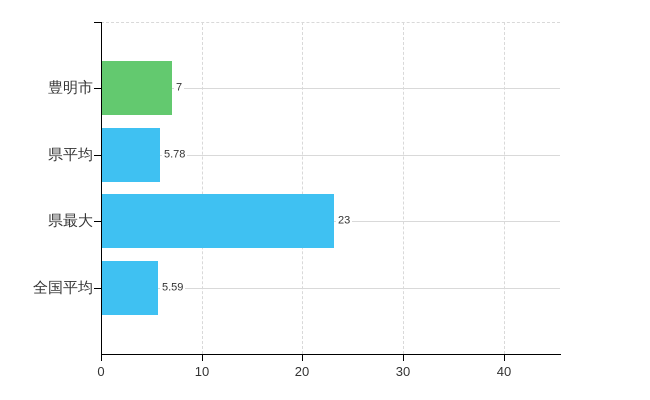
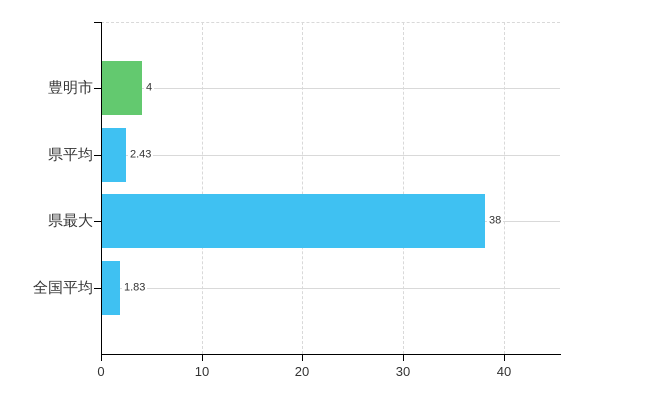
豊明市: 7 -> 4
県平均: 5.78 -> 2.43
県最大: 23 -> 38
全国平均: 5.59 -> 1.83
